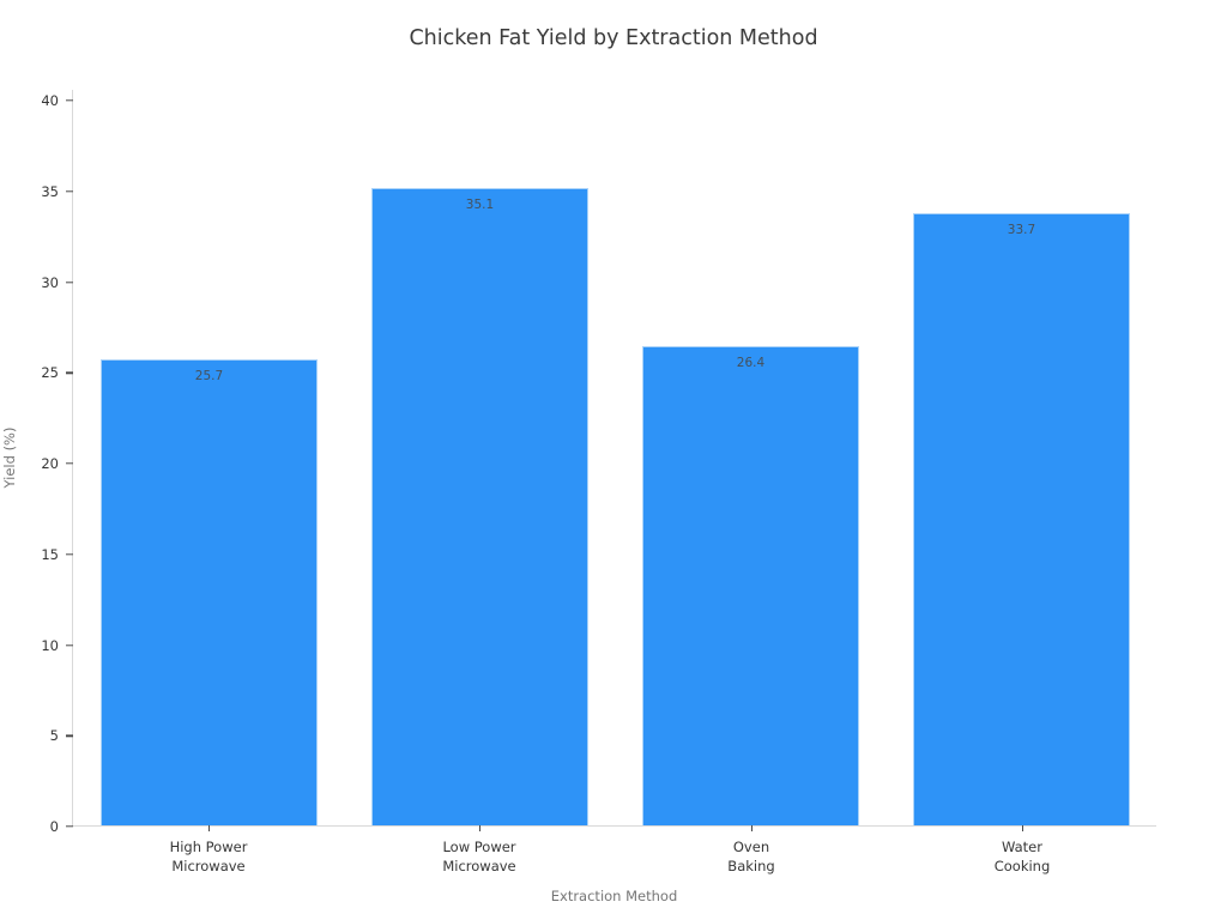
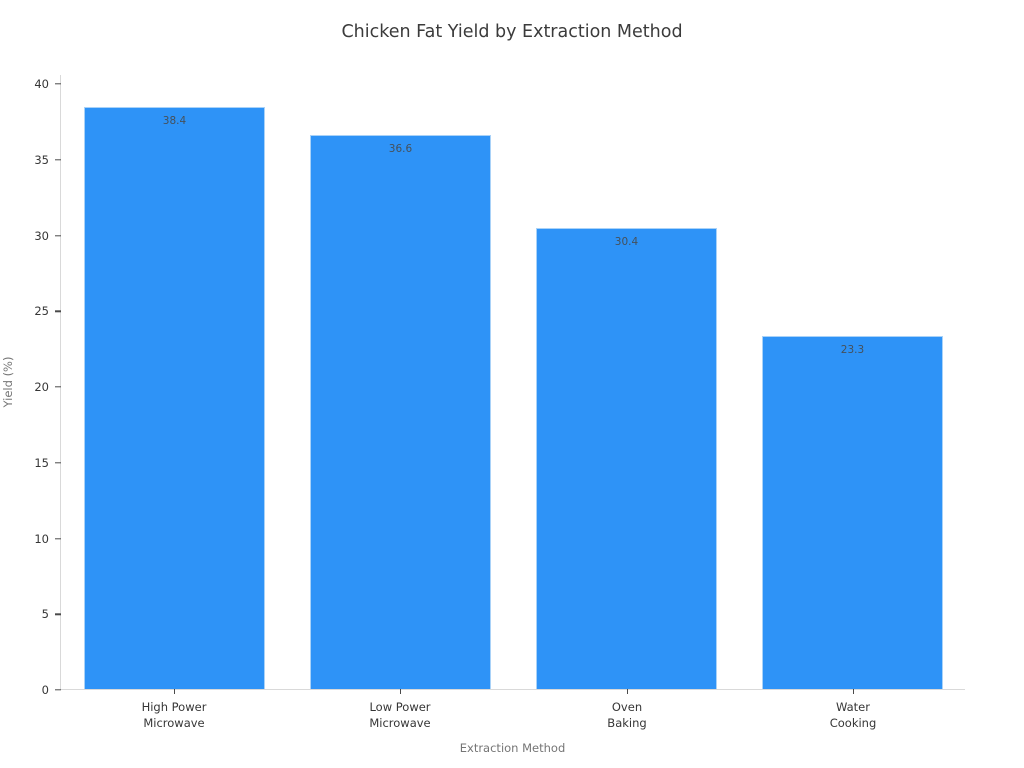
High Power Microwave: 25.7 -> 38.4
Low Power Microwave: 35.1 -> 36.6
Oven Baking: 26.4 -> 30.4
Water Cooking: 33.7 -> 23.3
